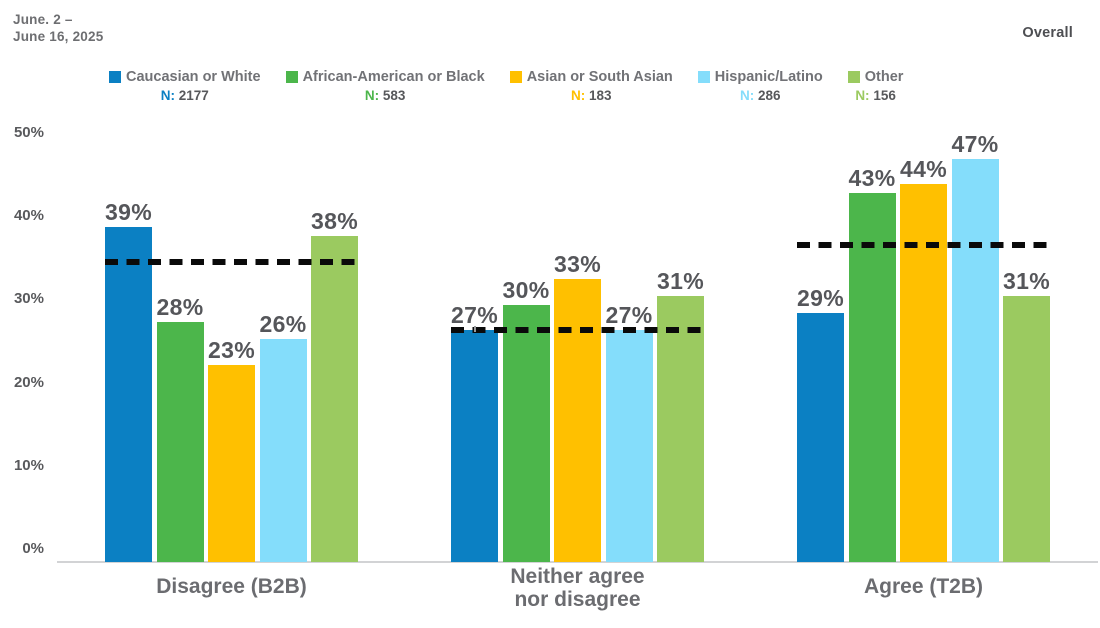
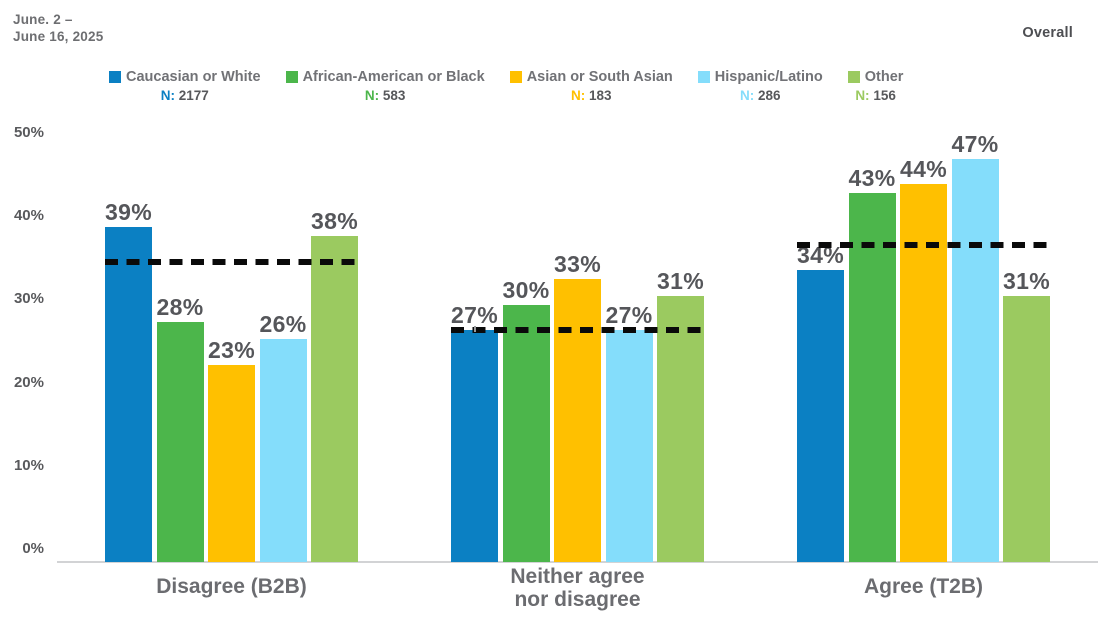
Caucasian or White/Agree (T2B): 29% -> 34%
